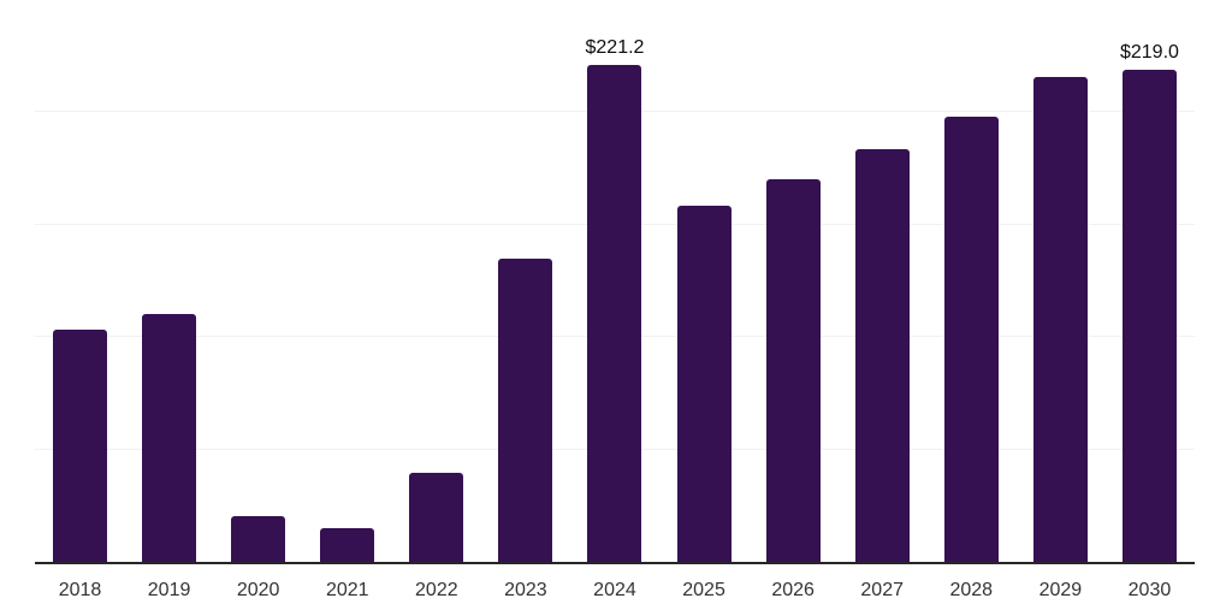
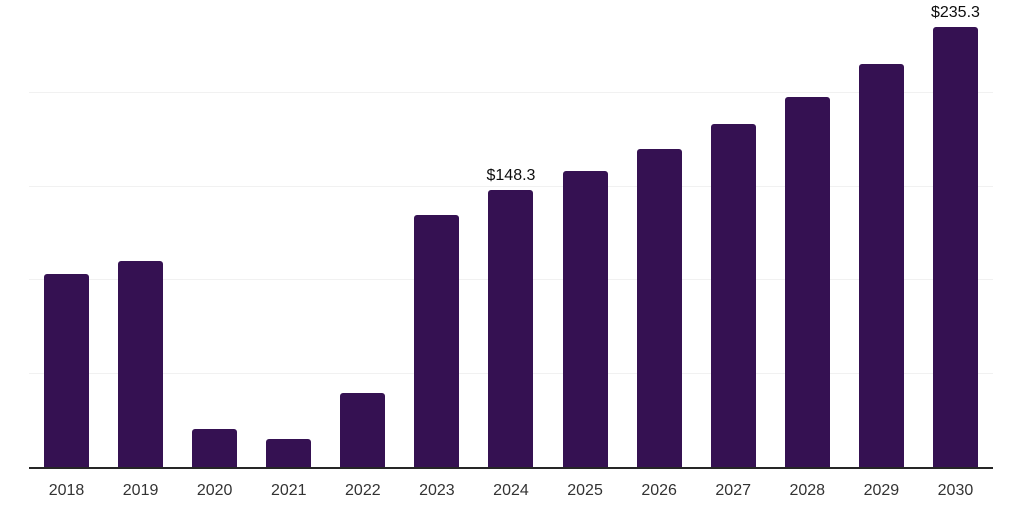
2024: $221.2 -> $148.3
2030: $219.0 -> $235.3
